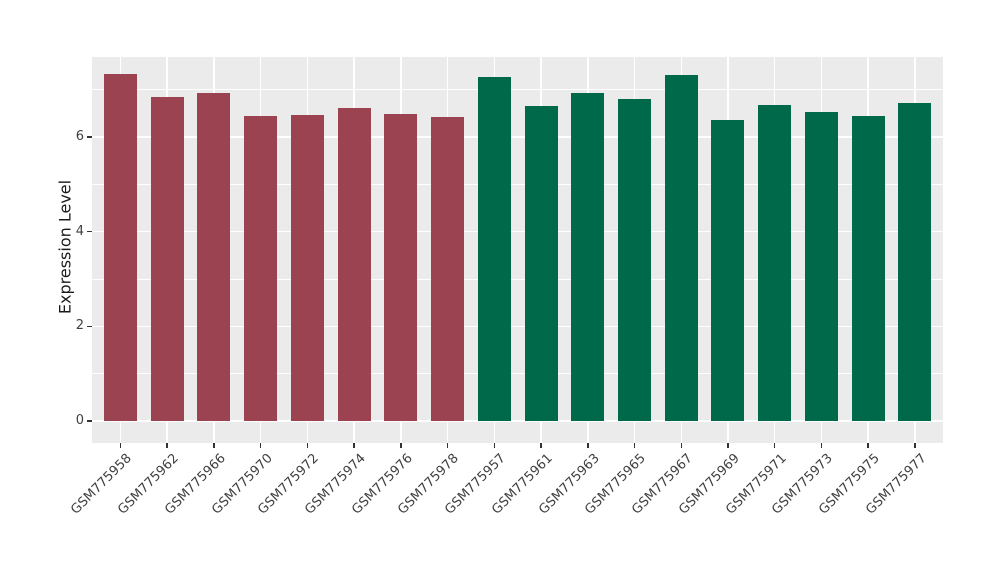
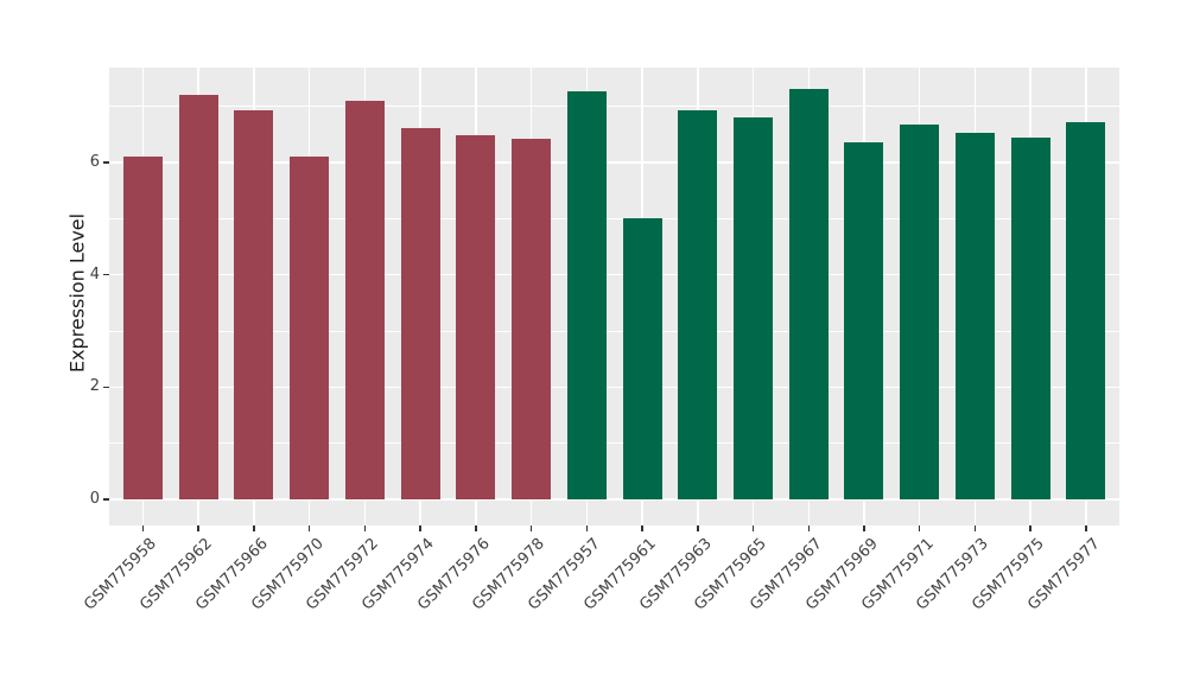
GSM775958: 7.3 -> 6.1
GSM775962: 6.8 -> 7.2
GSM775970: 6.4 -> 6.1
GSM775972: 6.5 -> 7.1
GSM775961: 6.7 -> 5.0
